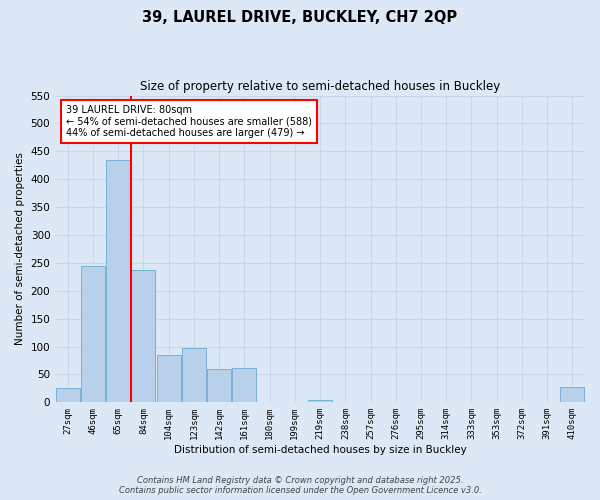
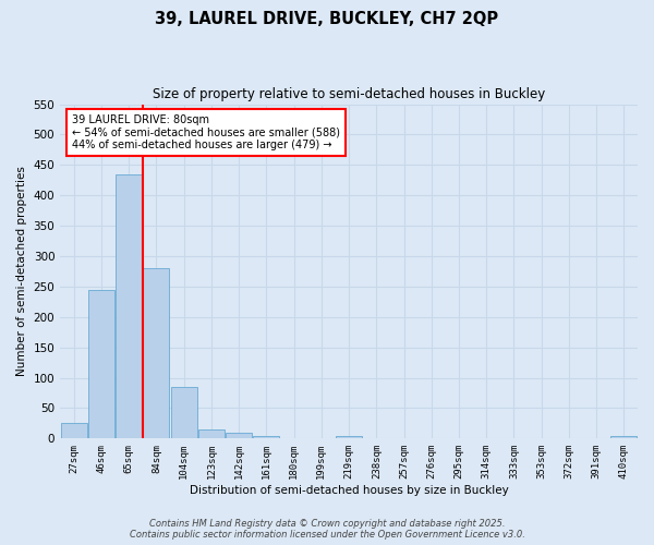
84sqm: 238 -> 280
123sqm: 98 -> 15
142sqm: 60 -> 10
161sqm: 62 -> 5
410sqm: 28 -> 5
